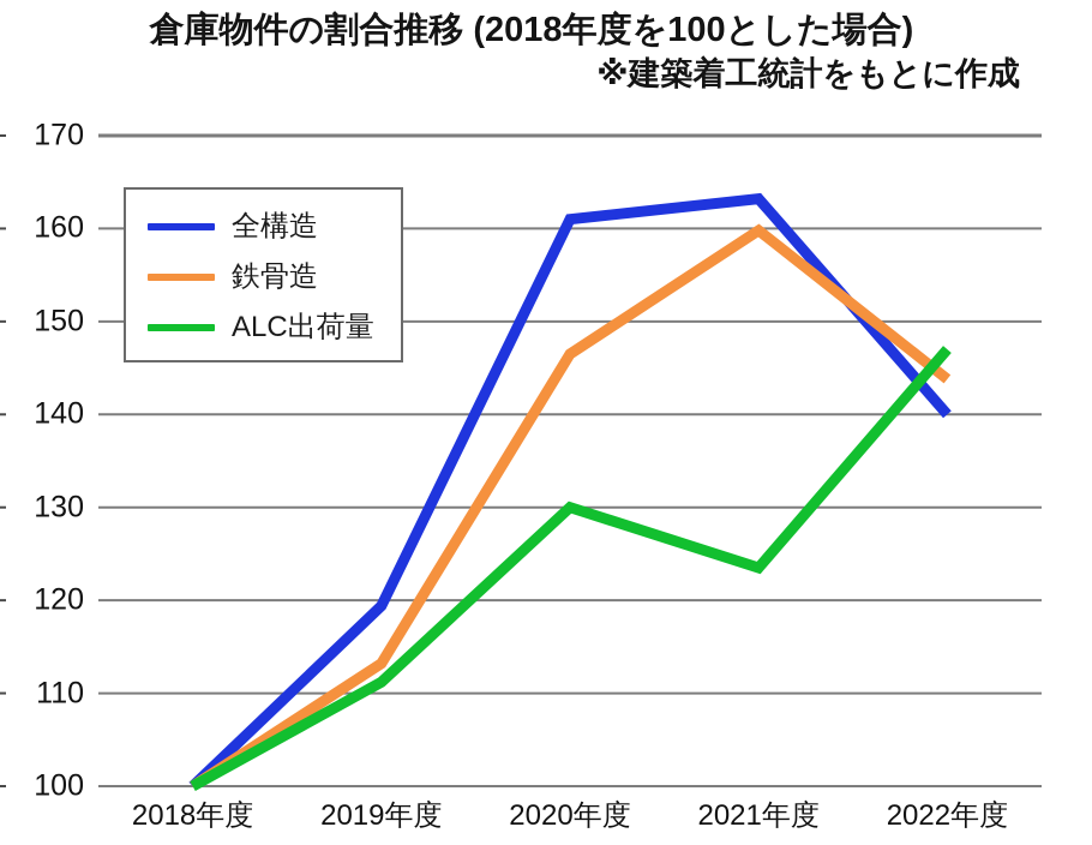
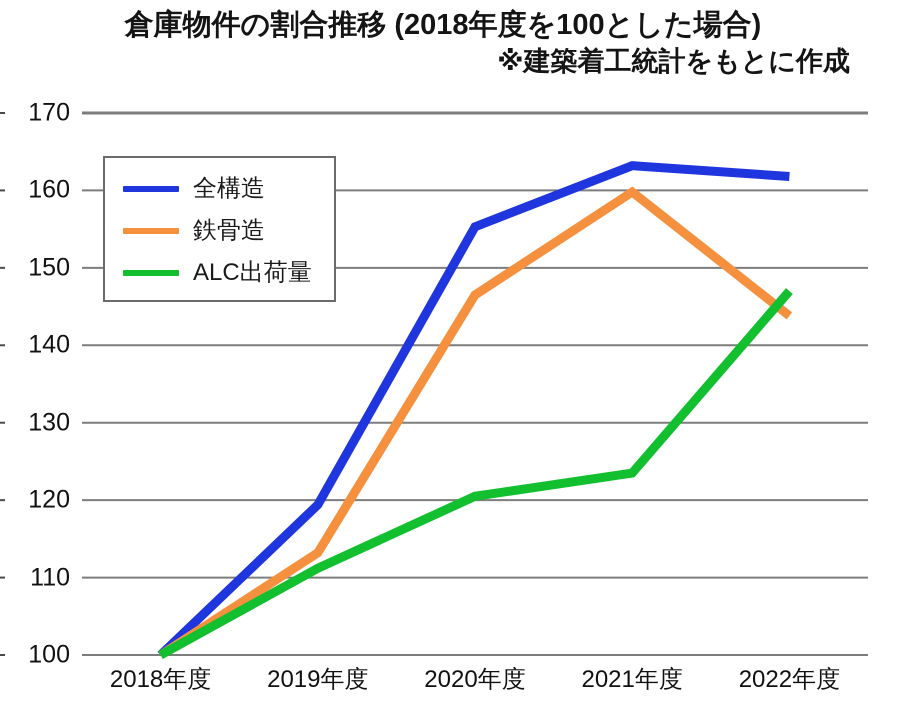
全構造/2020年度: 161 -> 155
ALC出荷量/2020年度: 130 -> 120
全構造/2022年度: 140 -> 162
